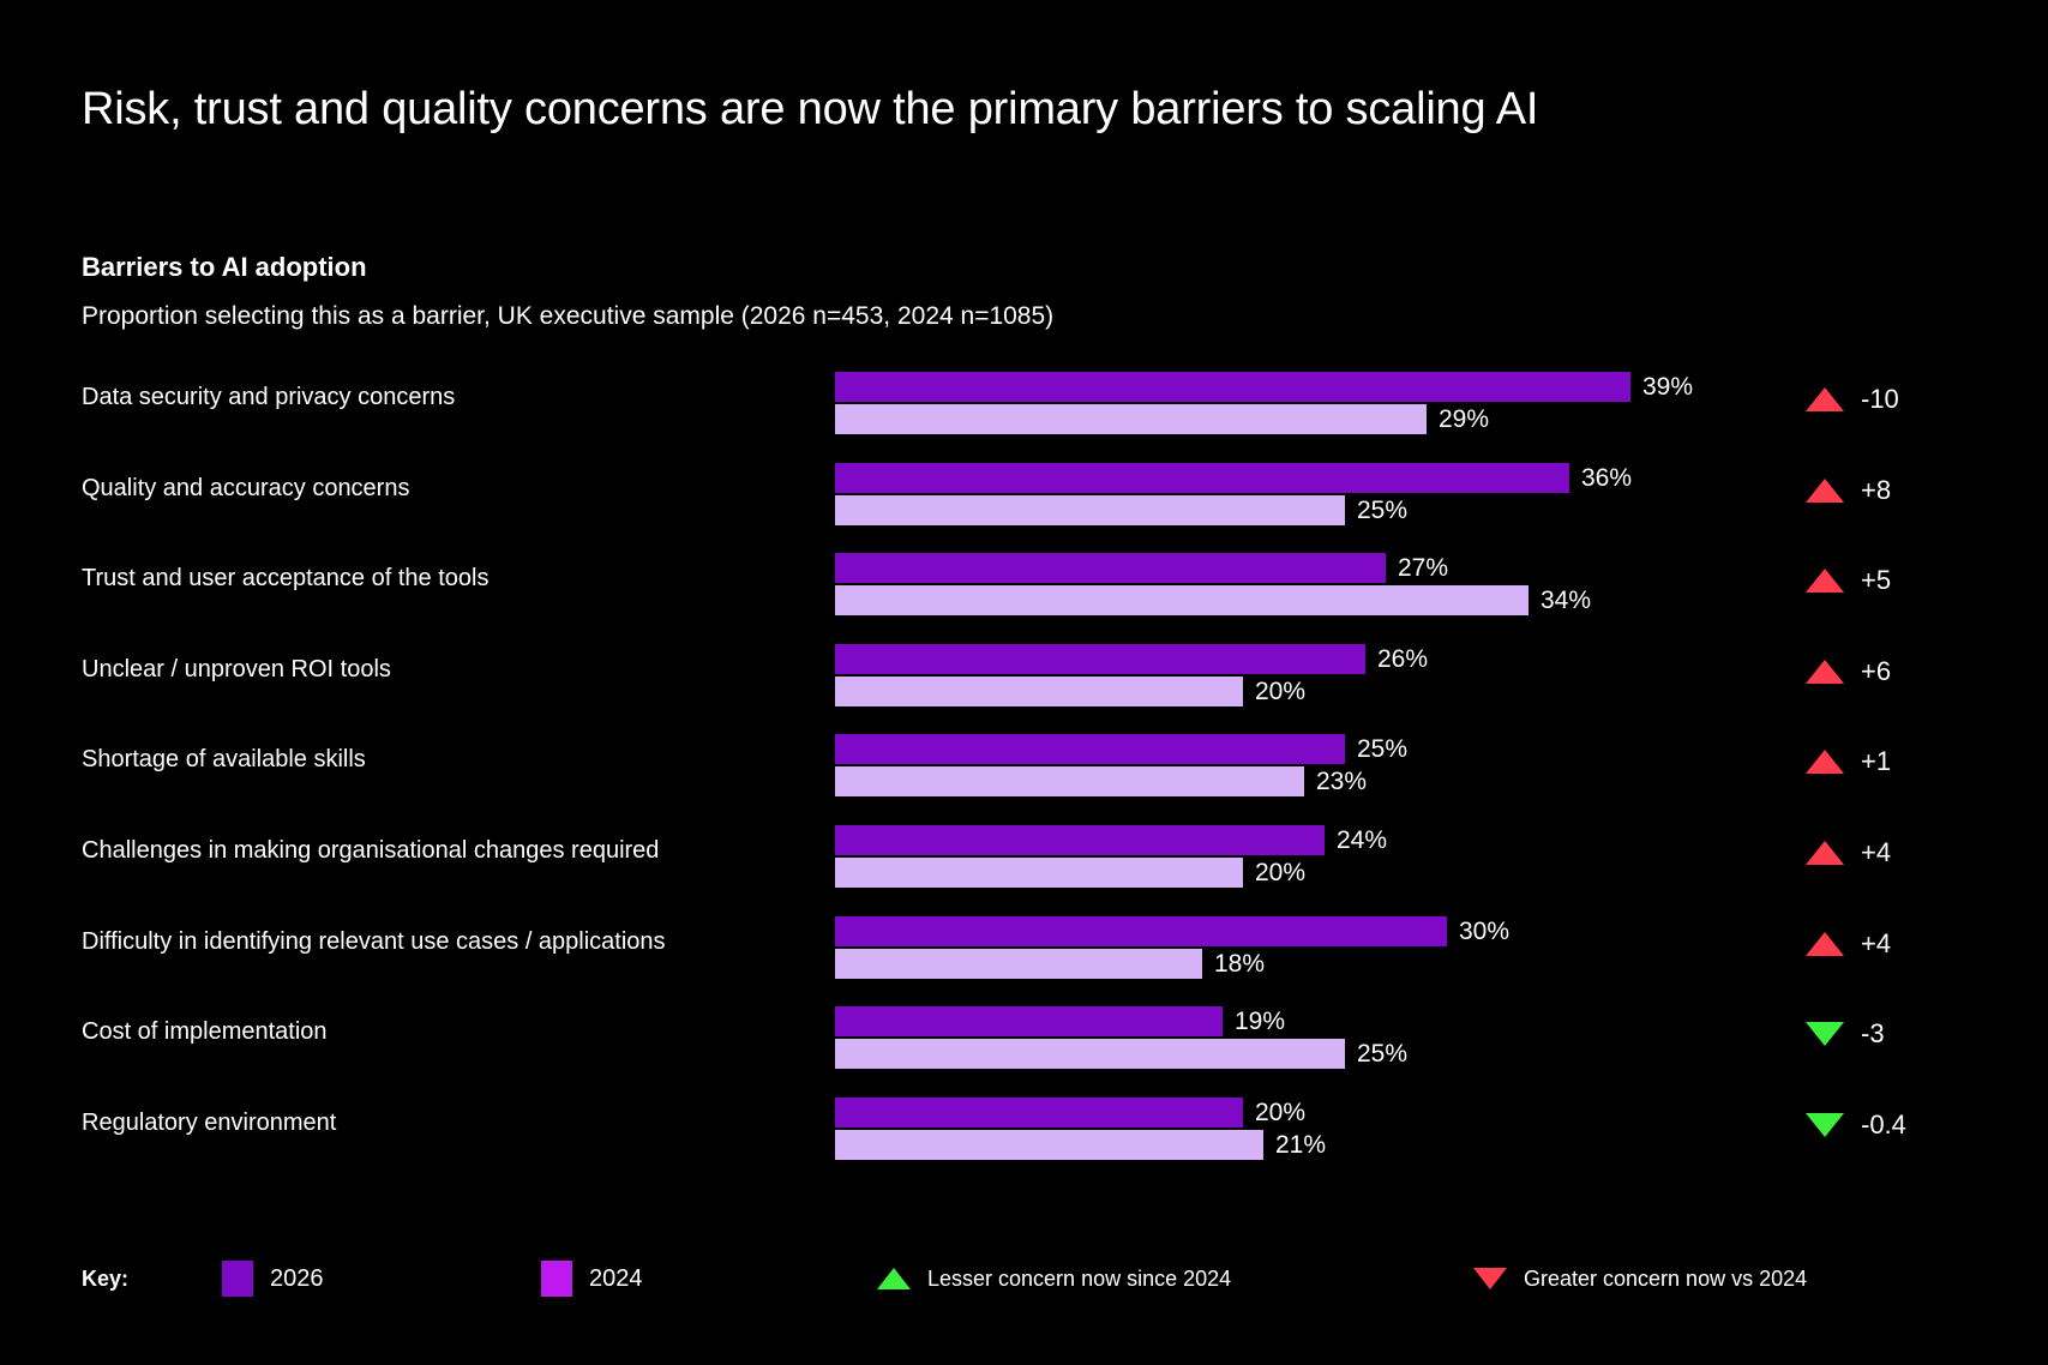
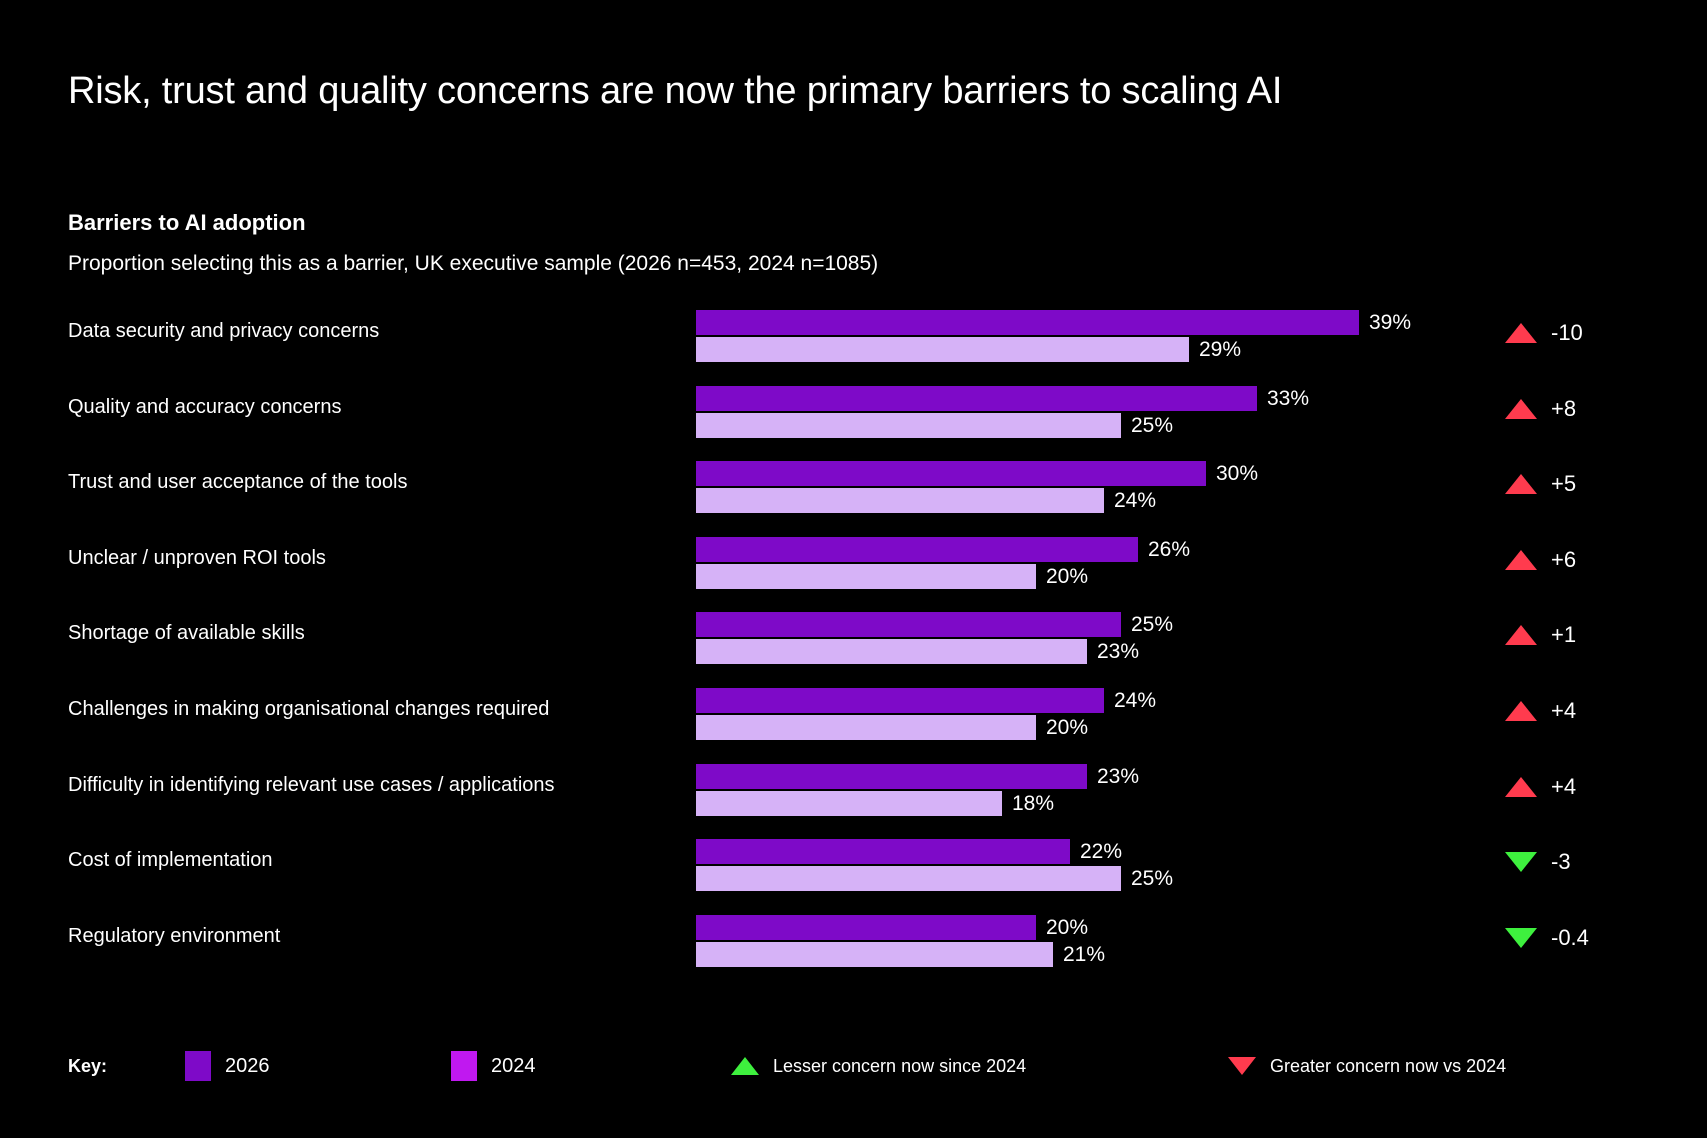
2026/Quality and accuracy concerns: 36% -> 33%
2026/Trust and user acceptance of the tools: 27% -> 30%
2024/Trust and user acceptance of the tools: 34% -> 24%
2026/Difficulty in identifying relevant use cases / applications: 30% -> 23%
2026/Cost of implementation: 19% -> 22%
